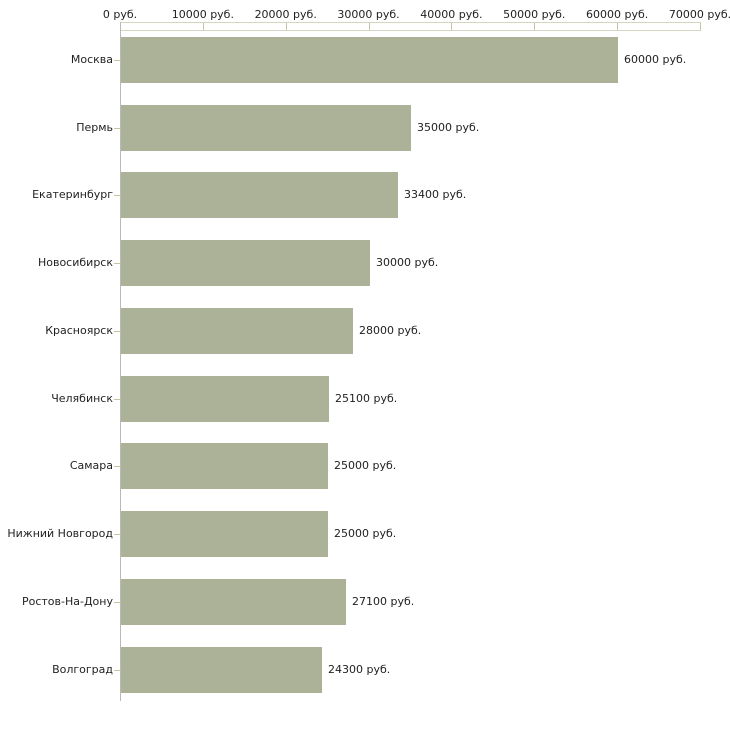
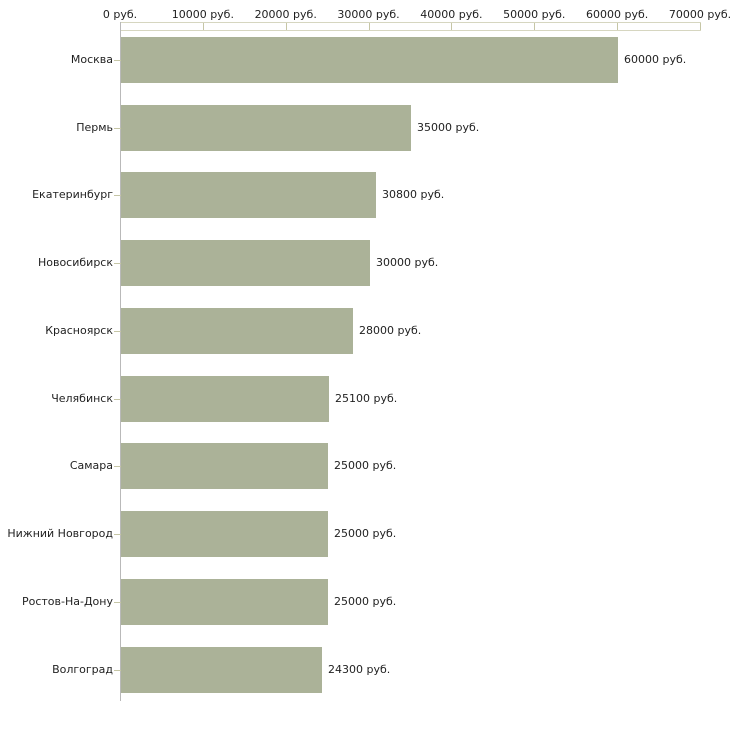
Екатеринбург: 33400 -> 30800
Ростов-На-Дону: 27100 -> 25000
